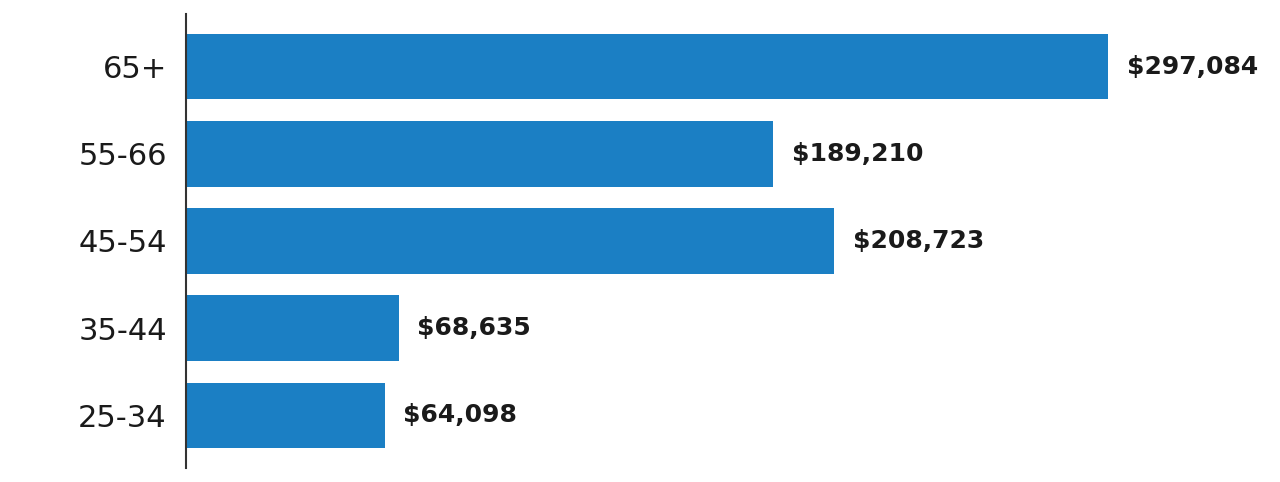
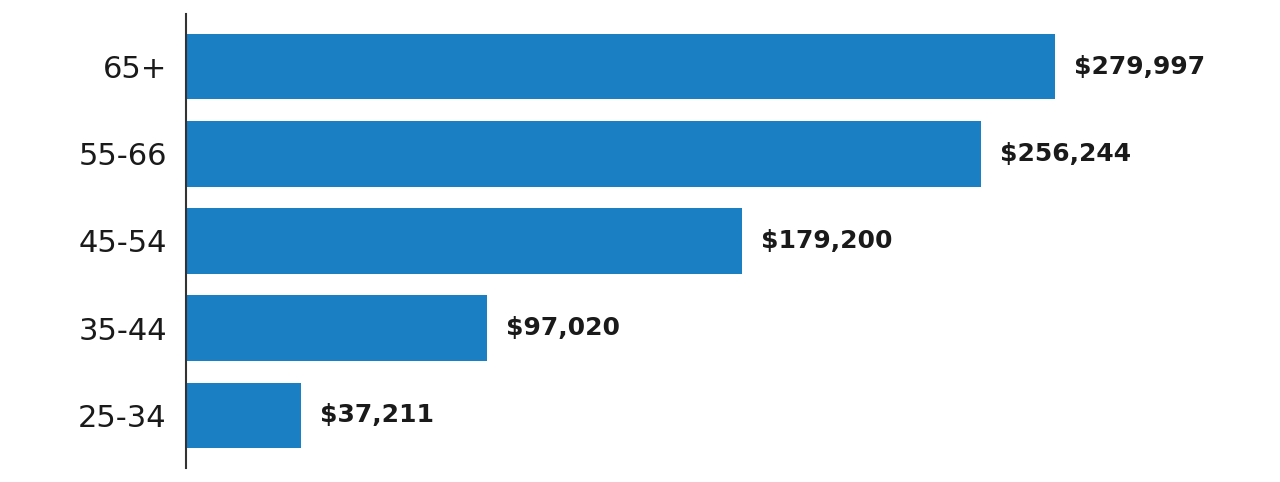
65+: $297,084 -> $279,997
55-66: $189,210 -> $256,244
45-54: $208,723 -> $179,200
35-44: $68,635 -> $97,020
25-34: $64,098 -> $37,211
